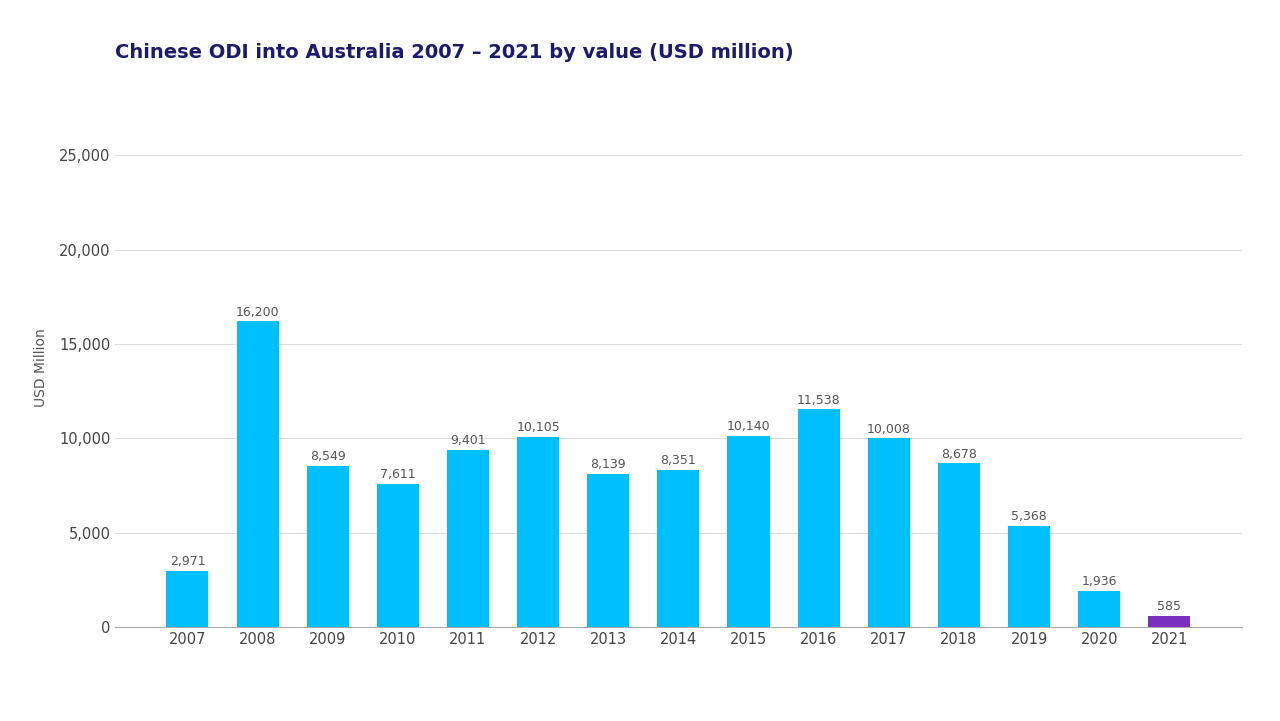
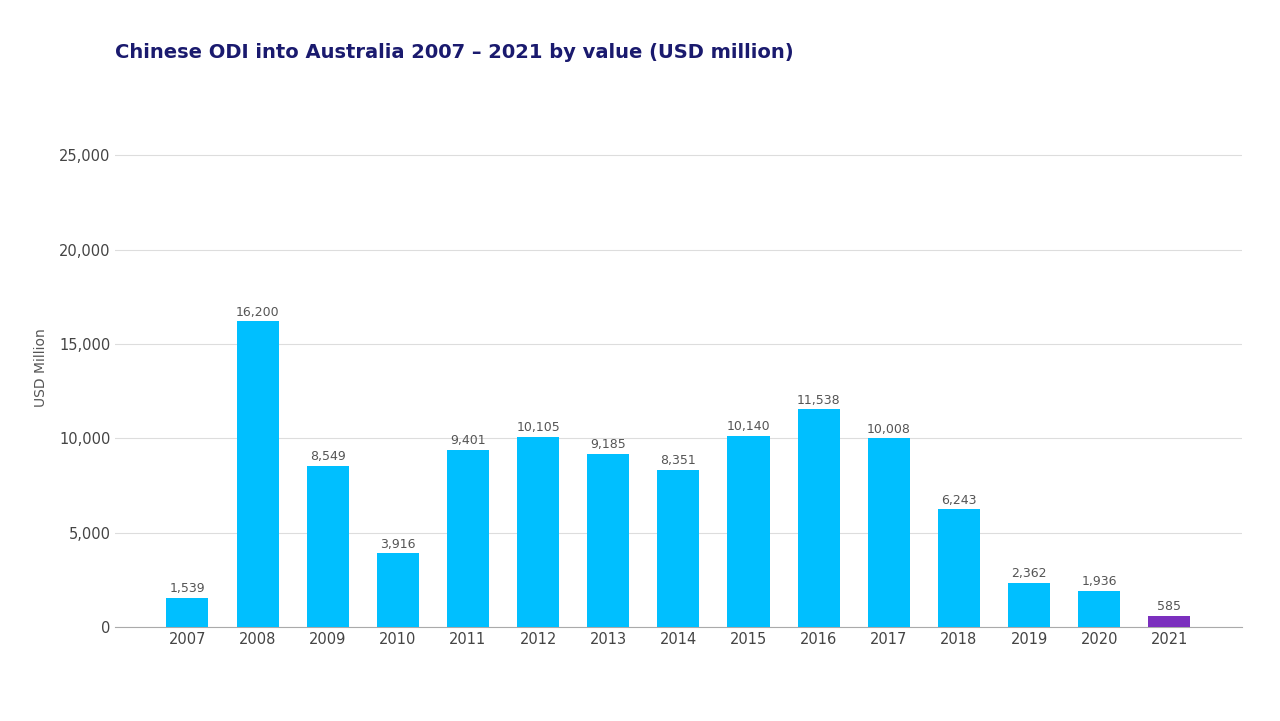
2007: 2,971 -> 1,539
2010: 7,611 -> 3,916
2013: 8,139 -> 9,185
2018: 8,678 -> 6,243
2019: 5,368 -> 2,362
